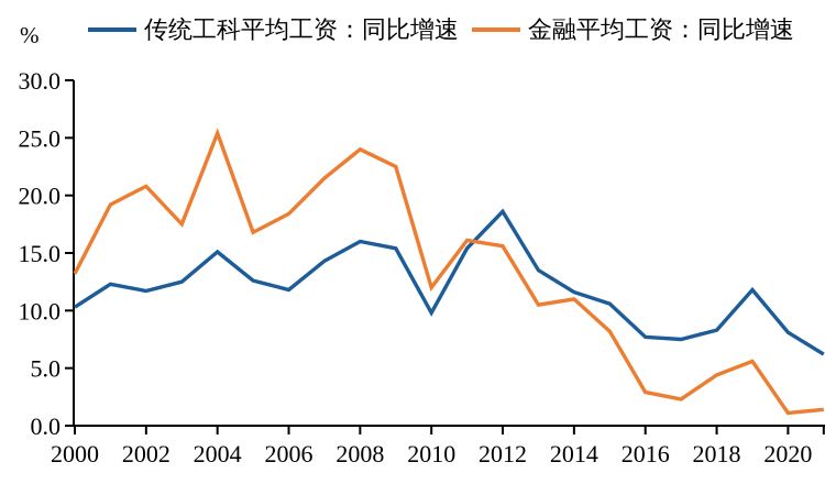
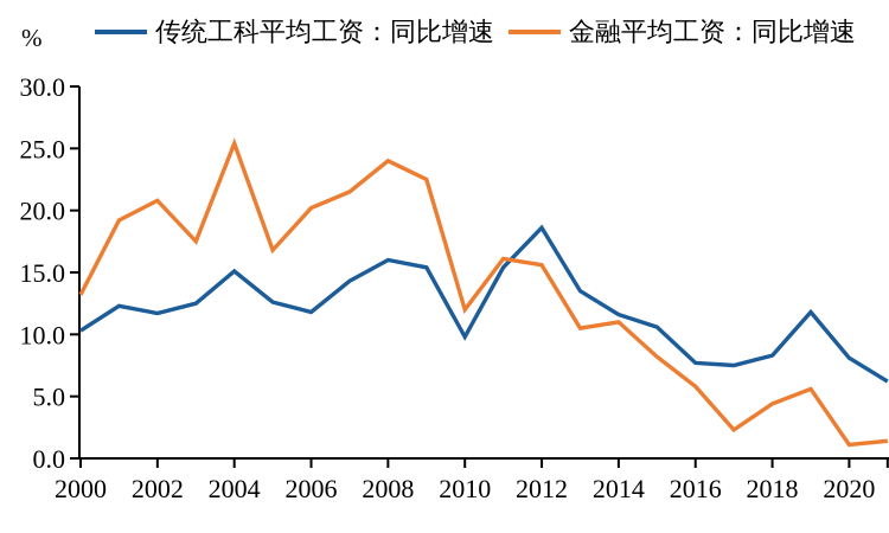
金融平均工资：同比增速/2006: 18.4 -> 20.2
金融平均工资：同比增速/2016: 2.9 -> 5.8
